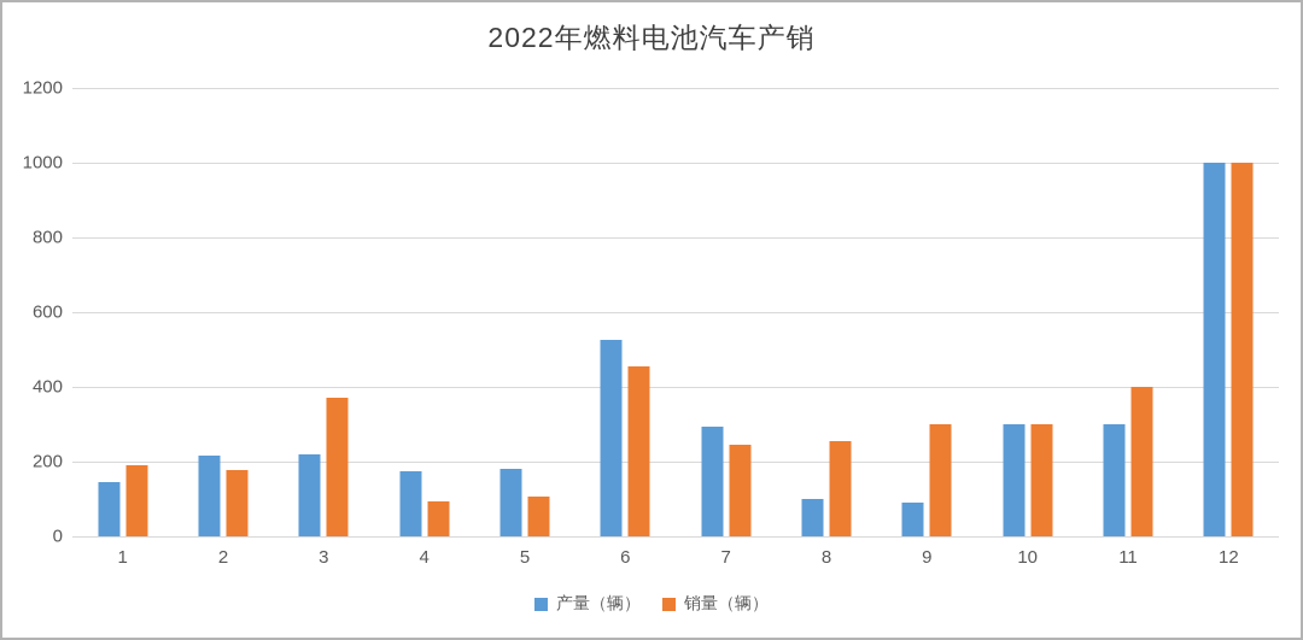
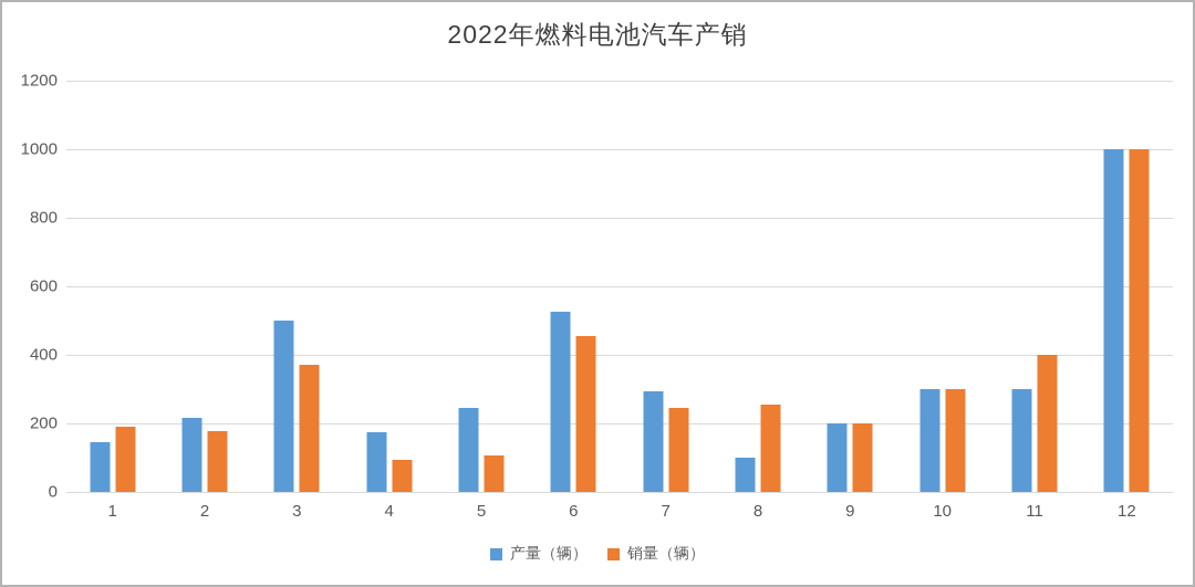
产量（辆）/3: 220 -> 500
产量（辆）/5: 180 -> 240
产量（辆）/9: 90 -> 200
销量（辆）/9: 300 -> 200
